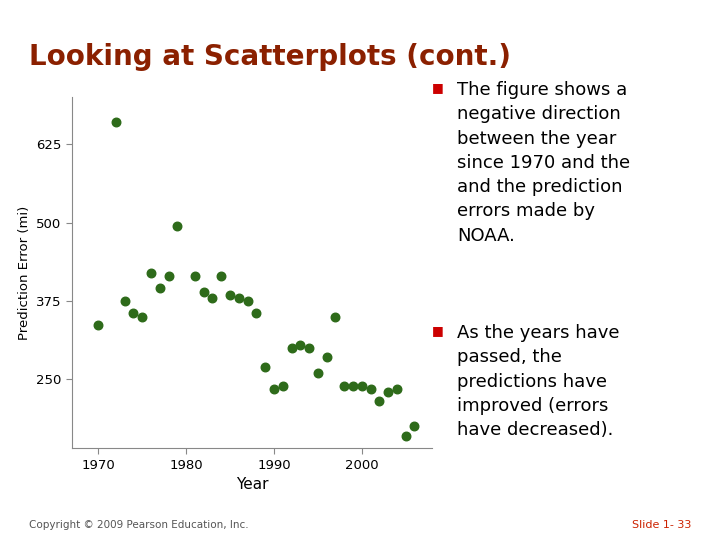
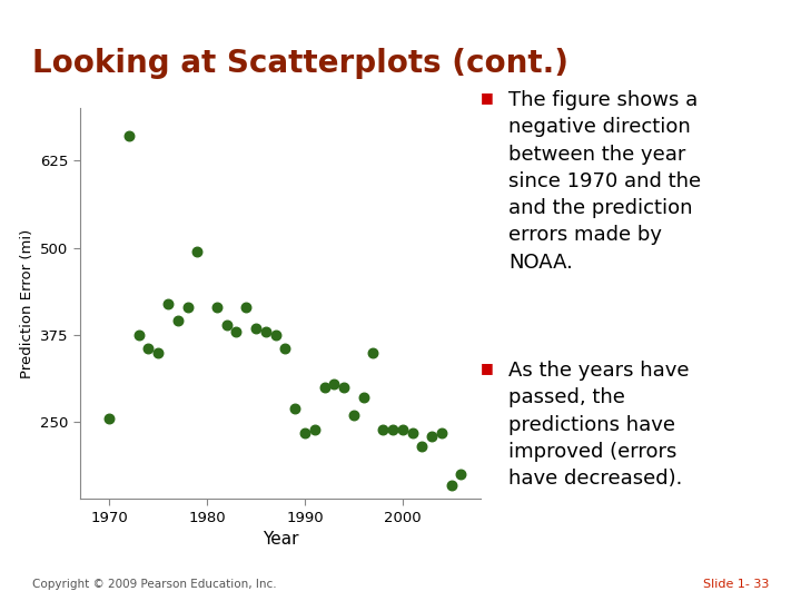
1970: 336 -> 255
